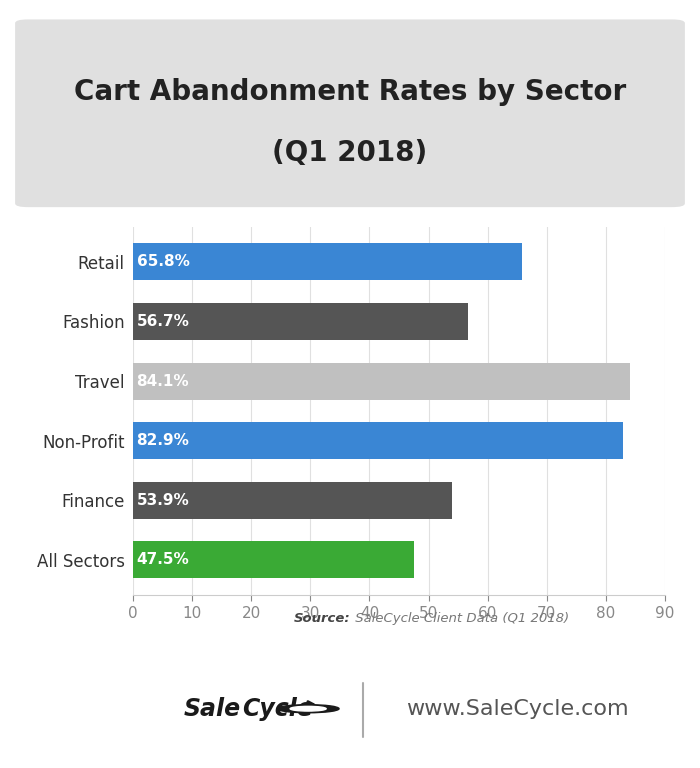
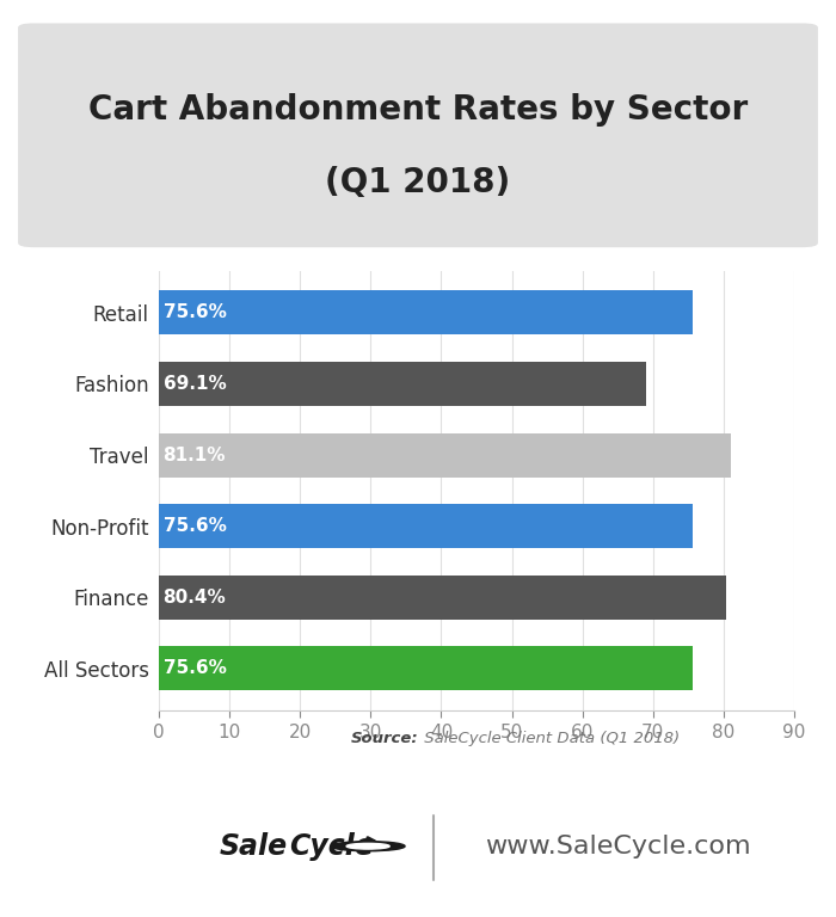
Retail: 65.8% -> 75.6%
Fashion: 56.7% -> 69.1%
Travel: 84.1% -> 81.1%
Non-Profit: 82.9% -> 75.6%
Finance: 53.9% -> 80.4%
All Sectors: 47.5% -> 75.6%
